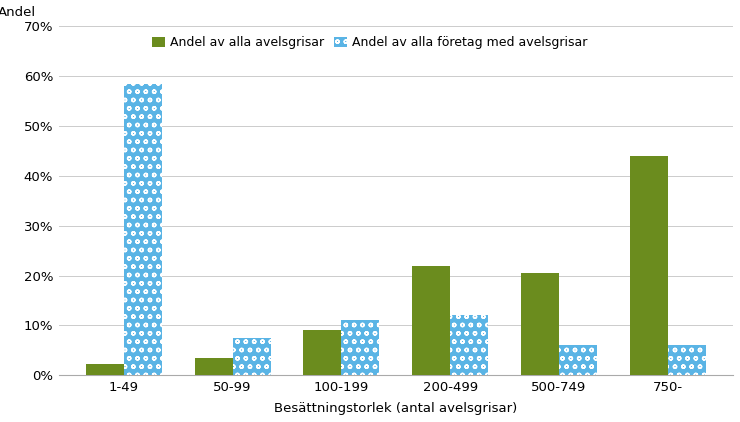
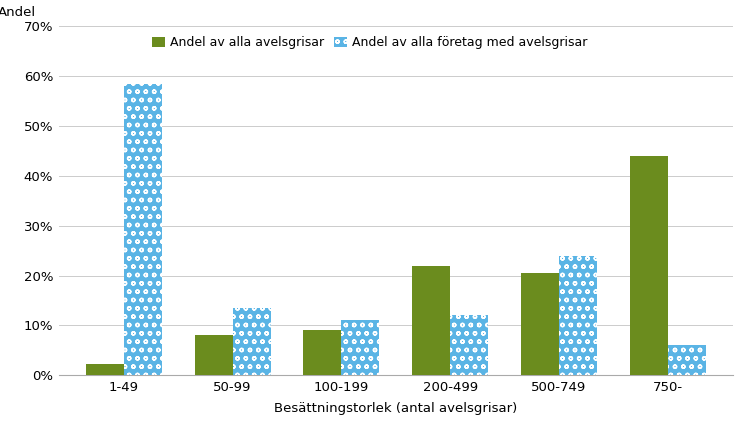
Andel av alla avelsgrisar/50-99: 3.5% -> 8.0%
Andel av alla företag med avelsgrisar/50-99: 7.5% -> 13.5%
Andel av alla företag med avelsgrisar/500-749: 6.0% -> 24.0%
